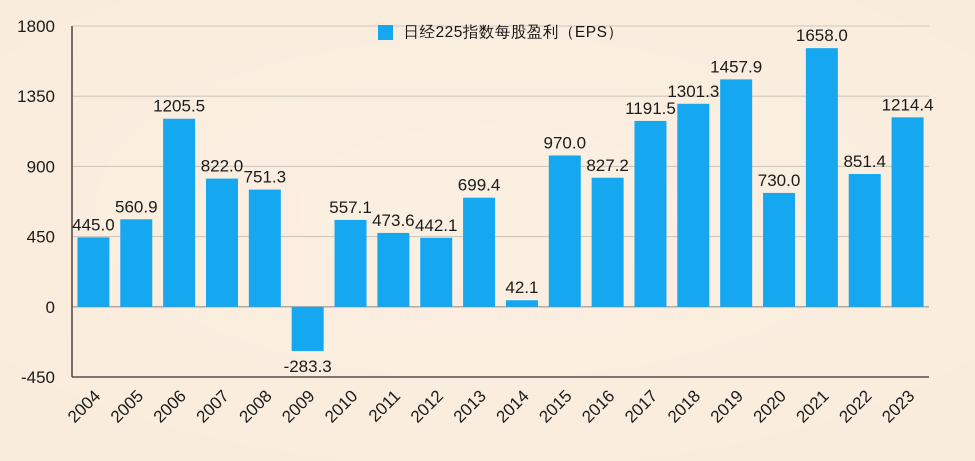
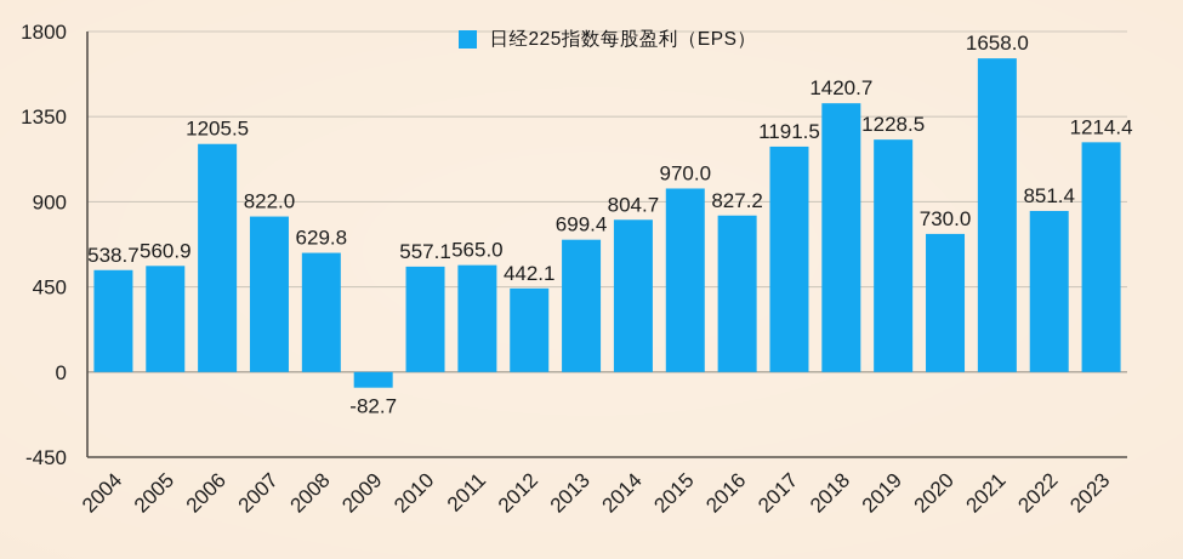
2004: 445.0 -> 538.7
2008: 751.3 -> 629.8
2009: -283.3 -> -82.7
2011: 473.6 -> 565.0
2014: 42.1 -> 804.7
2018: 1301.3 -> 1420.7
2019: 1457.9 -> 1228.5
